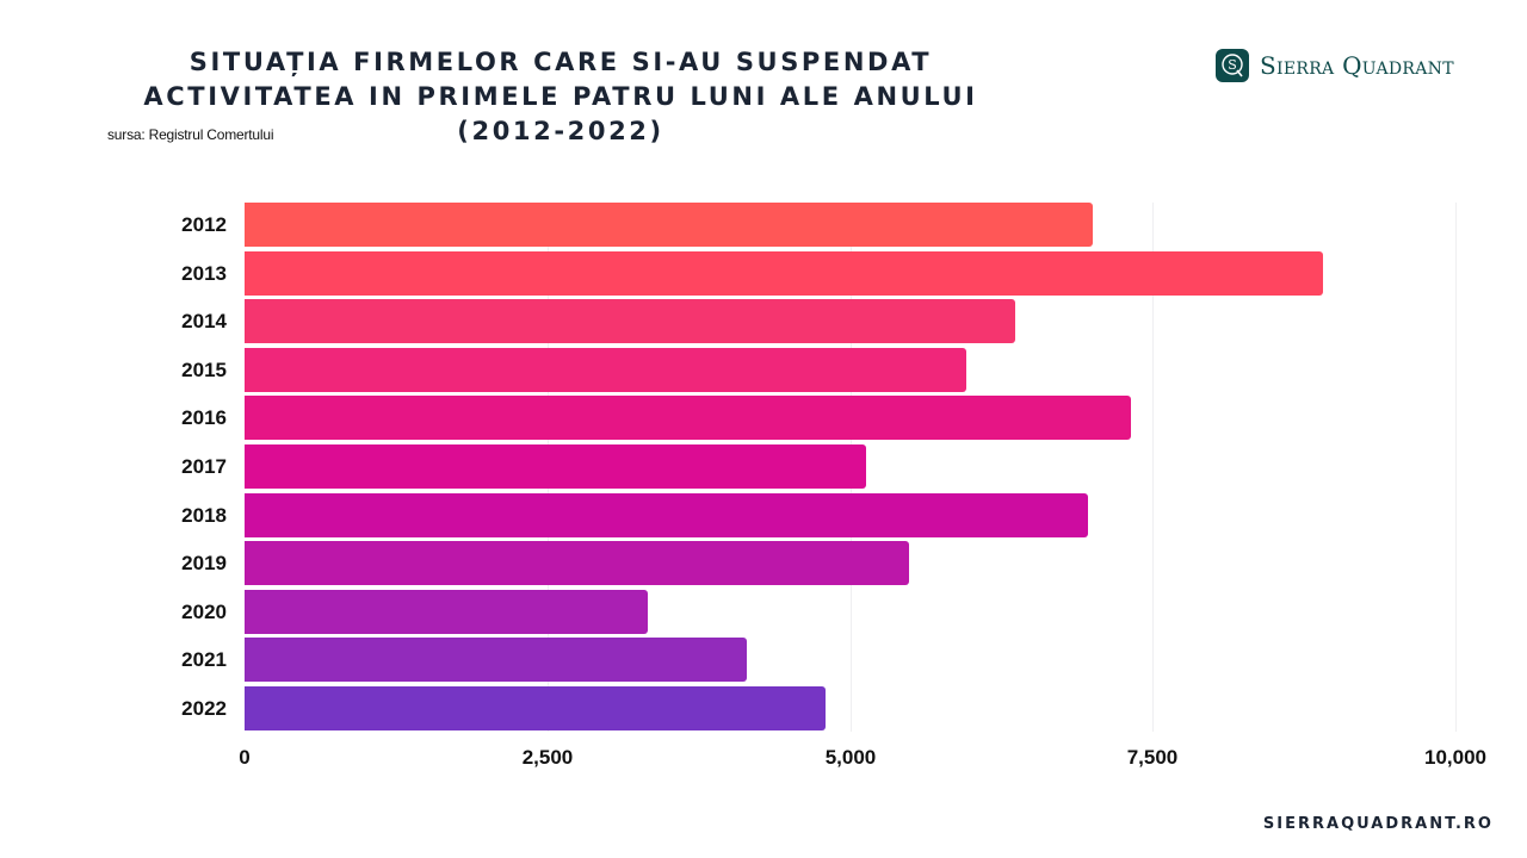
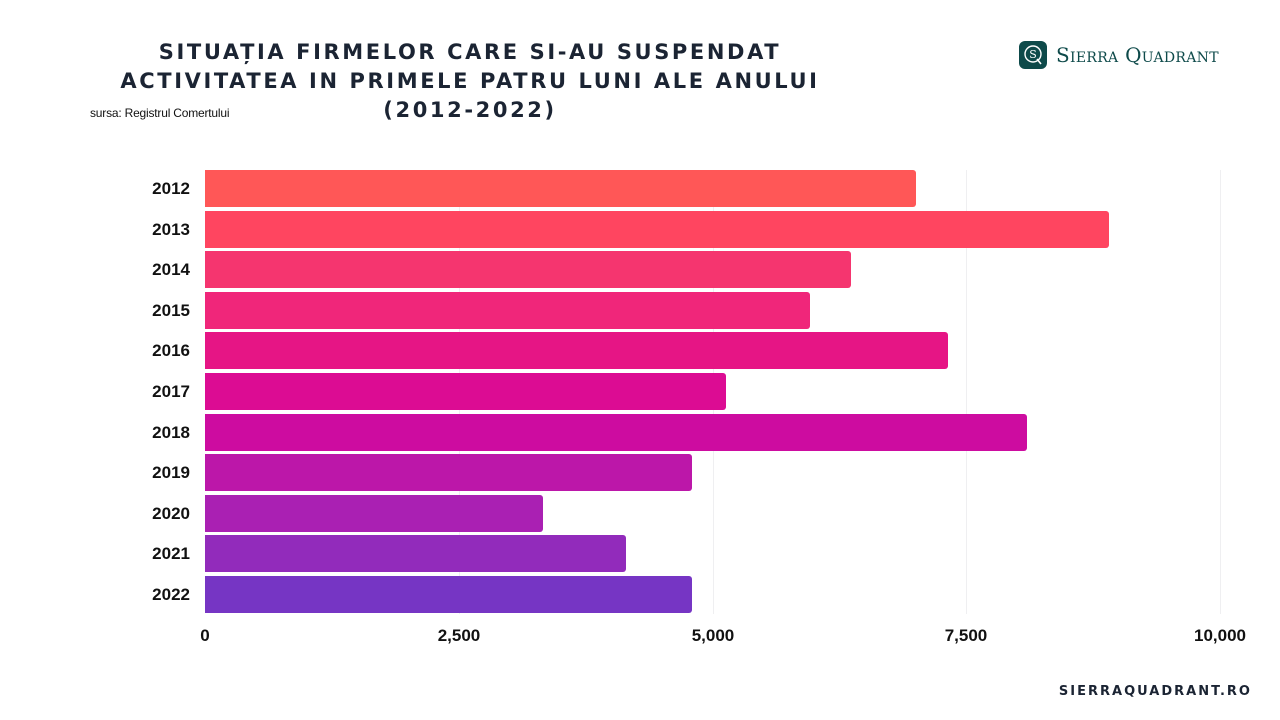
2018: 7000 -> 8100
2019: 5500 -> 4800
